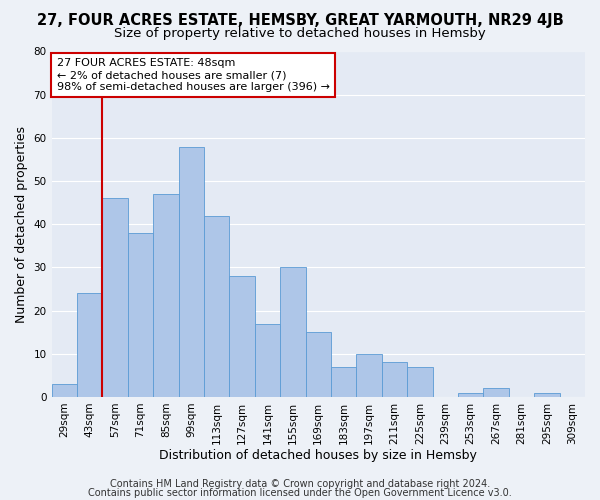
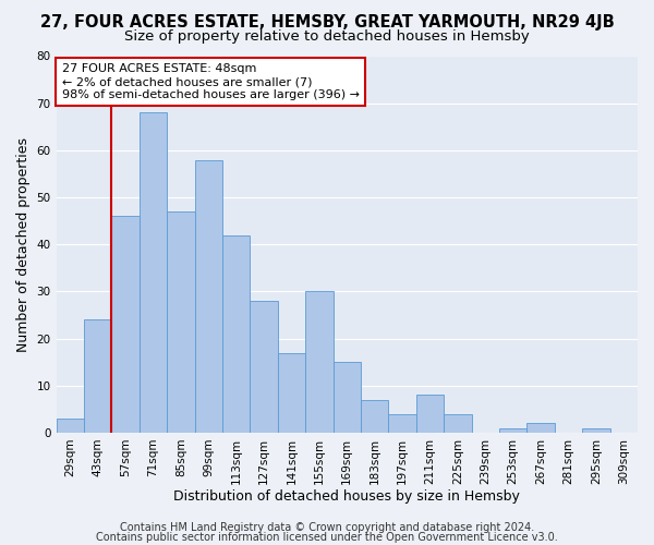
71sqm: 38 -> 68
197sqm: 10 -> 4
225sqm: 7 -> 4
